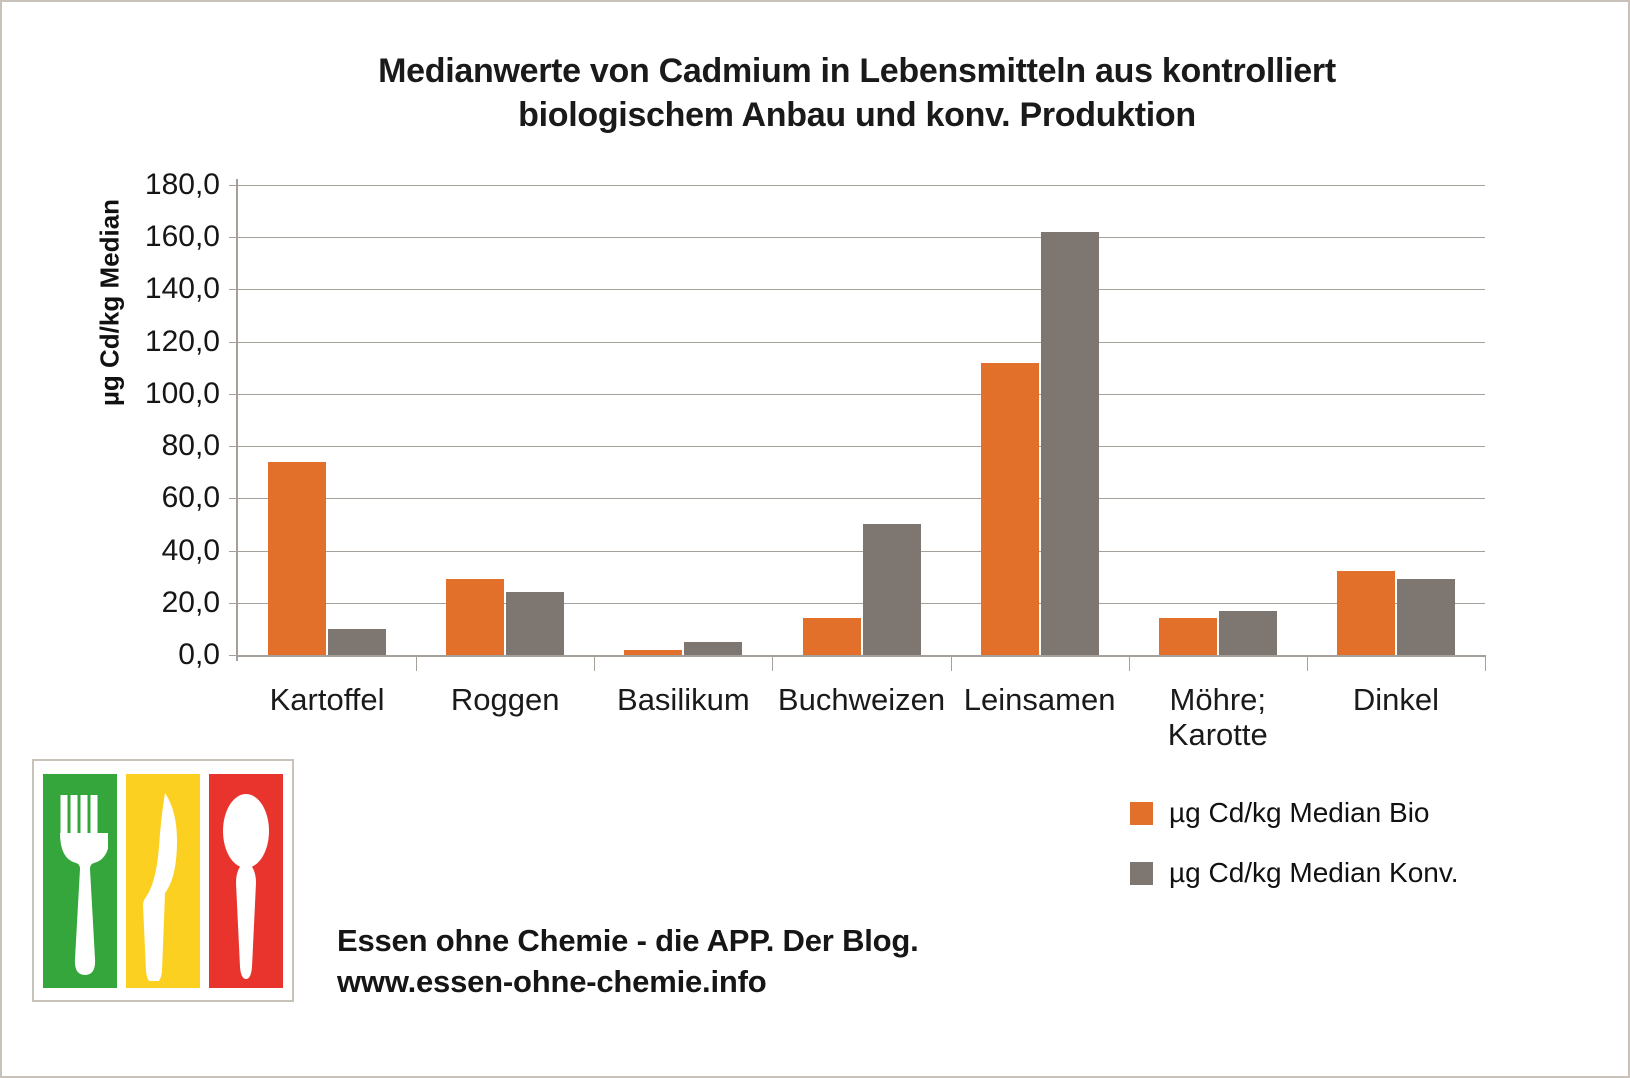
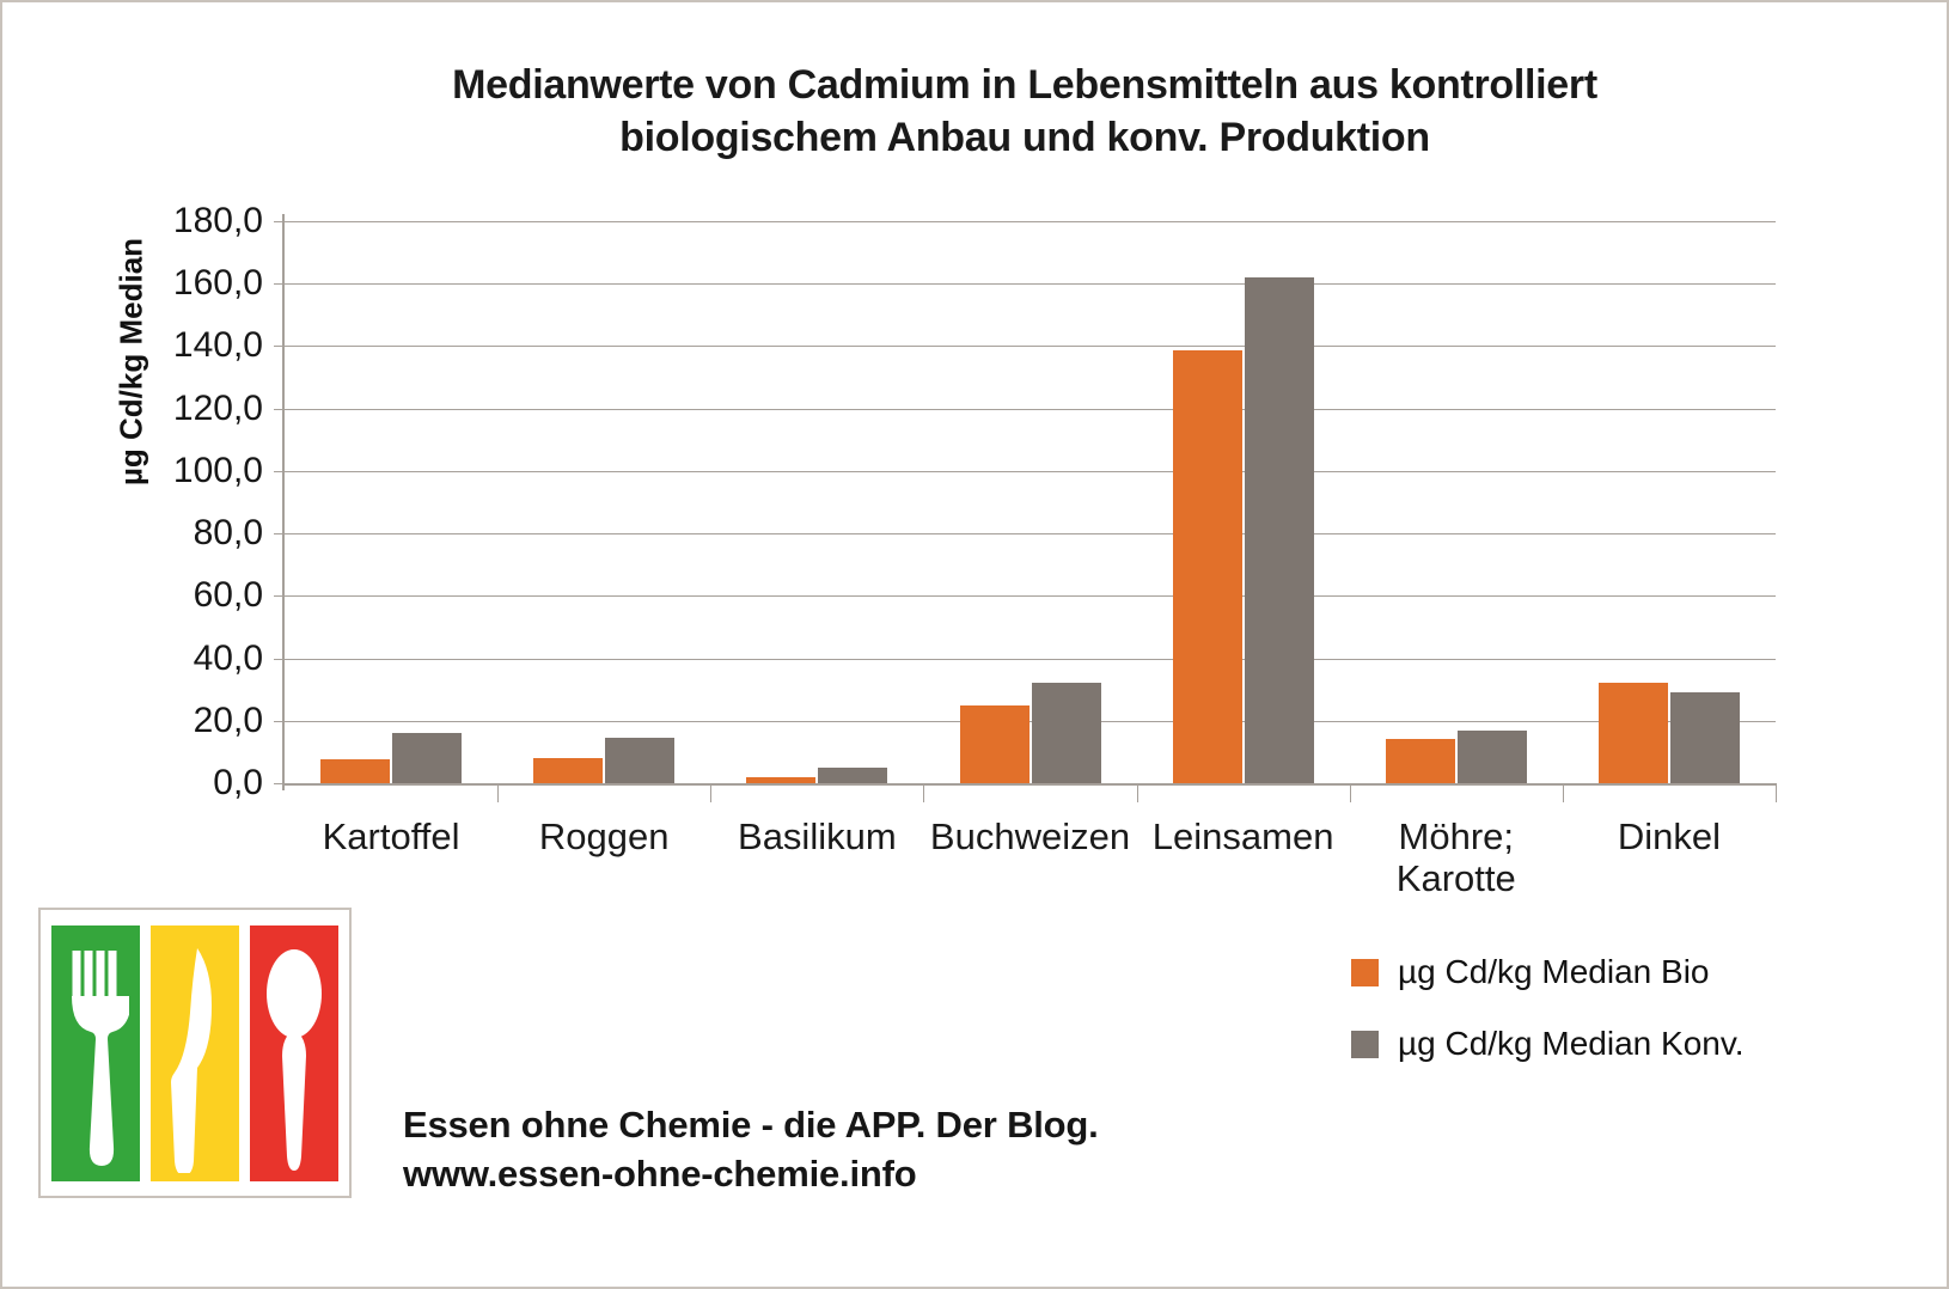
µg Cd/kg Median Bio/Kartoffel: 74 -> 8
µg Cd/kg Median Konv./Kartoffel: 10 -> 16
µg Cd/kg Median Bio/Roggen: 29 -> 8
µg Cd/kg Median Konv./Roggen: 24 -> 14
µg Cd/kg Median Bio/Buchweizen: 14 -> 25
µg Cd/kg Median Konv./Buchweizen: 50 -> 32
µg Cd/kg Median Bio/Leinsamen: 112 -> 138
